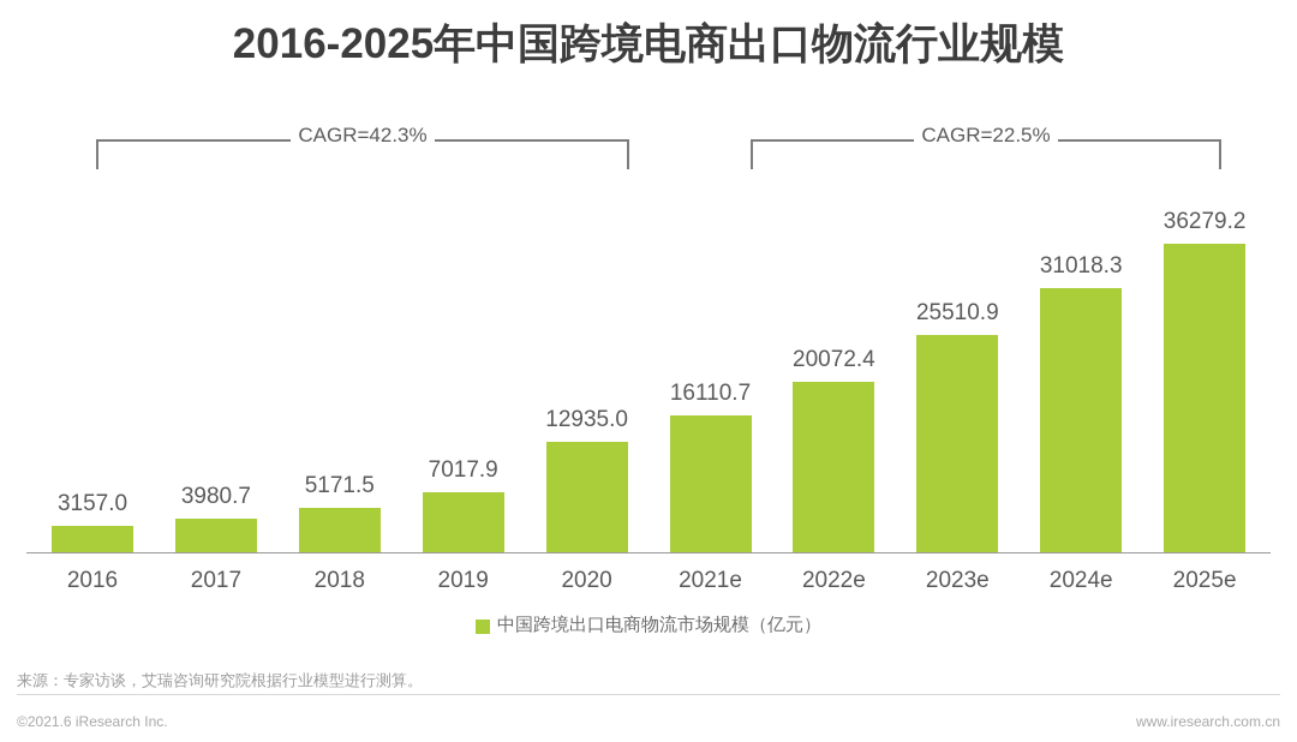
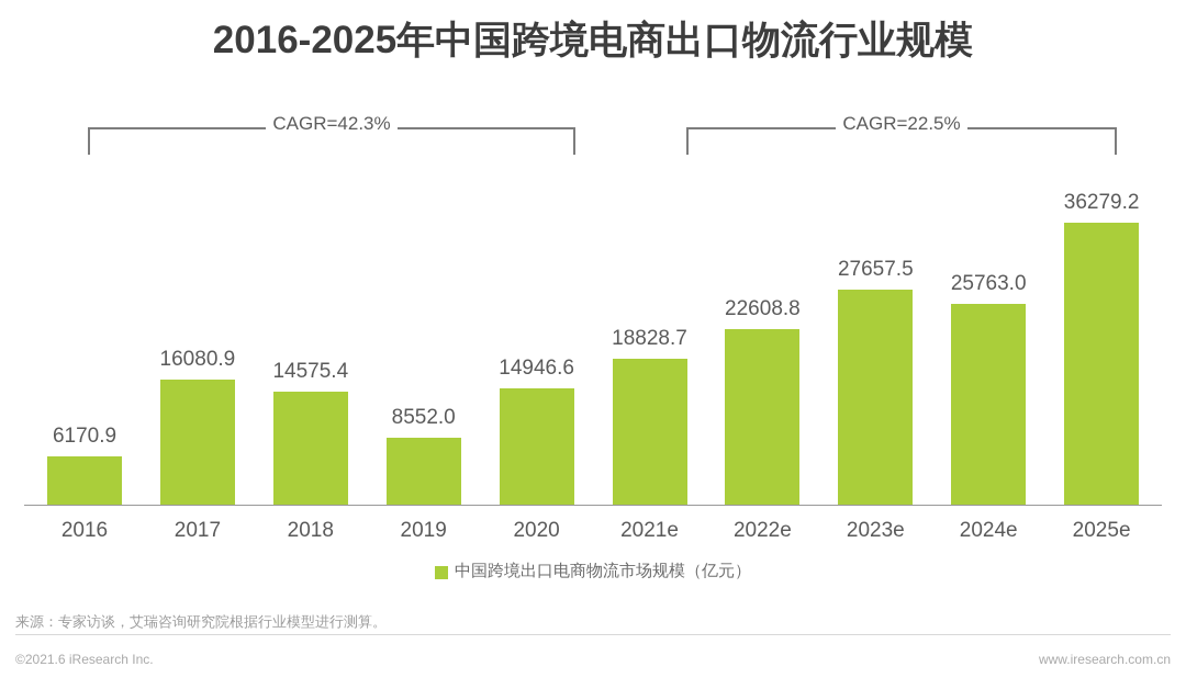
2016: 3157.0 -> 6170.9
2017: 3980.7 -> 16080.9
2018: 5171.5 -> 14575.4
2019: 7017.9 -> 8552.0
2020: 12935.0 -> 14946.6
2021e: 16110.7 -> 18828.7
2022e: 20072.4 -> 22608.8
2023e: 25510.9 -> 27657.5
2024e: 31018.3 -> 25763.0
